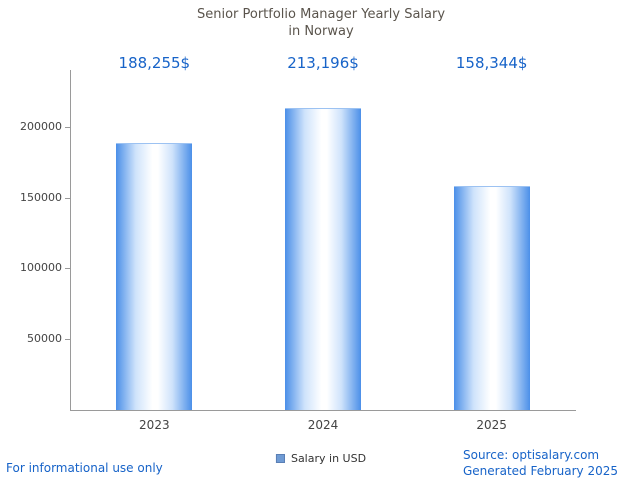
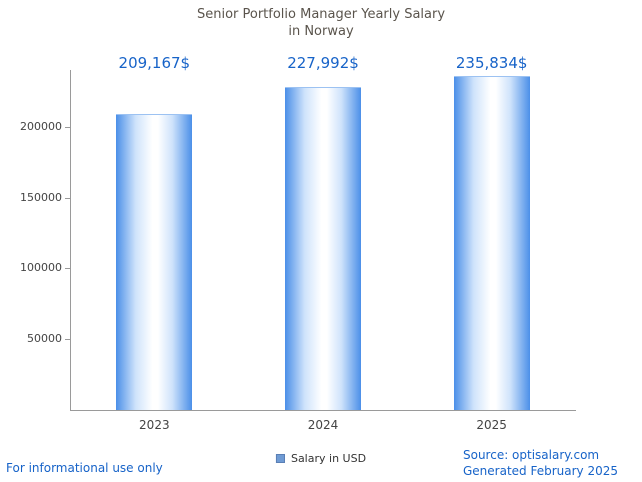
2023: 188,255 -> 209,167
2024: 213,196 -> 227,992
2025: 158,344 -> 235,834
